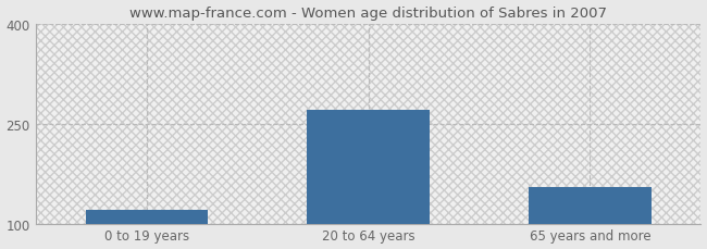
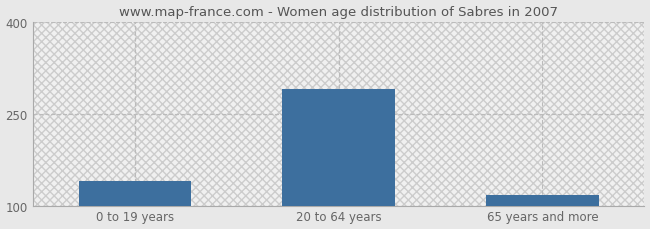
0 to 19 years: 120 -> 140
20 to 64 years: 270 -> 290
65 years and more: 155 -> 118
